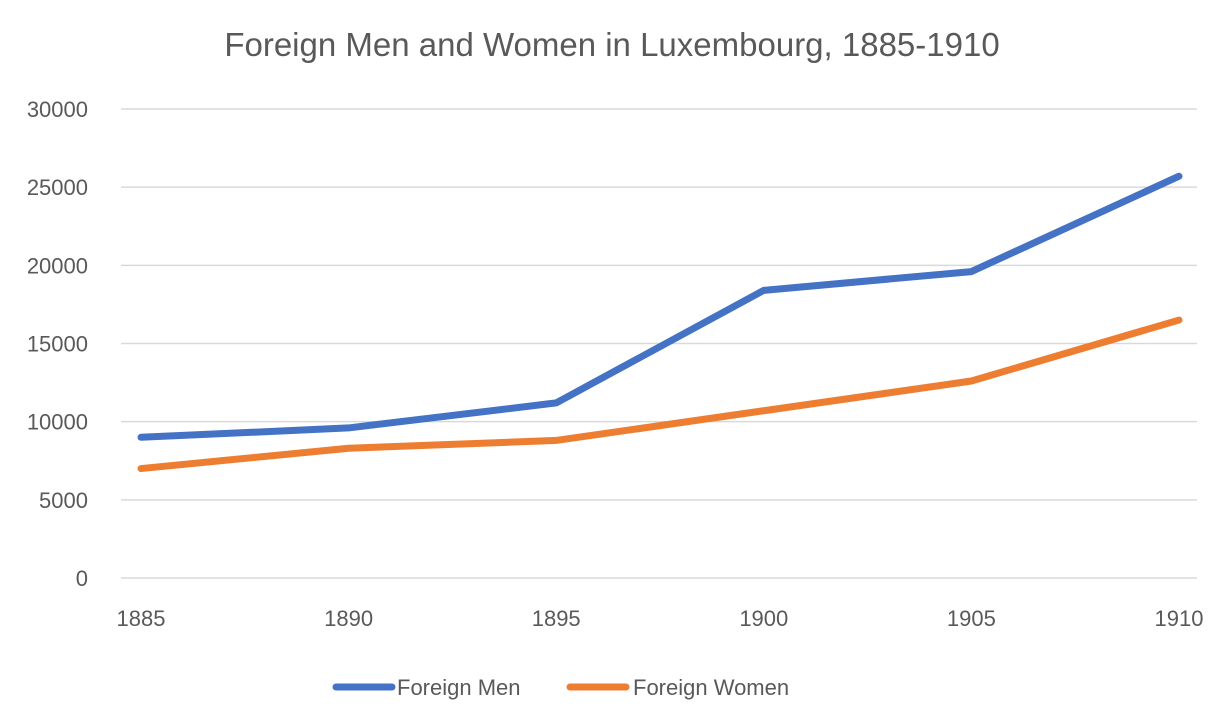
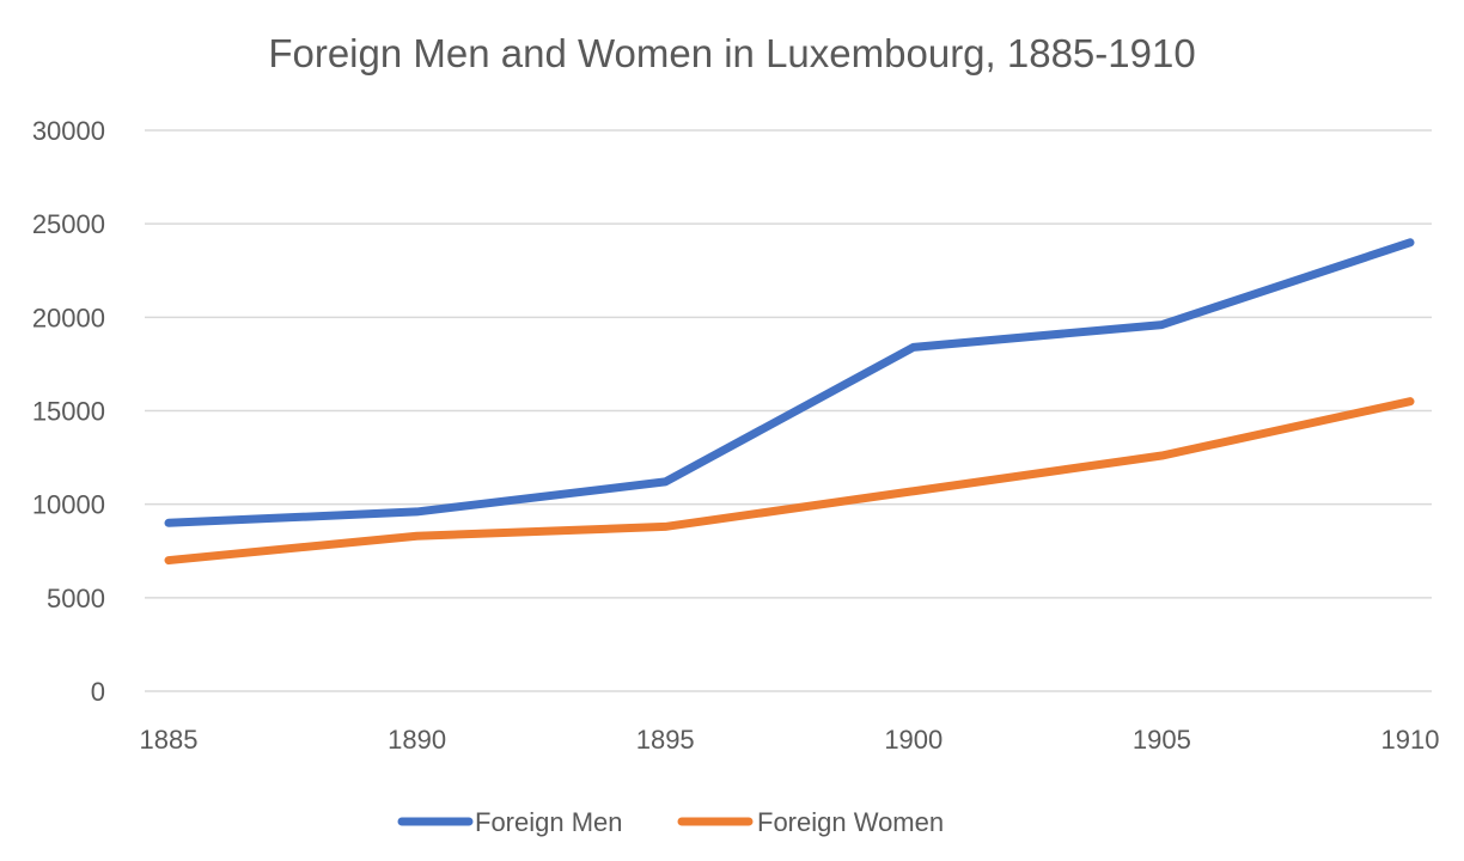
Foreign Men/1910: 25700 -> 24000
Foreign Women/1910: 16500 -> 15500
